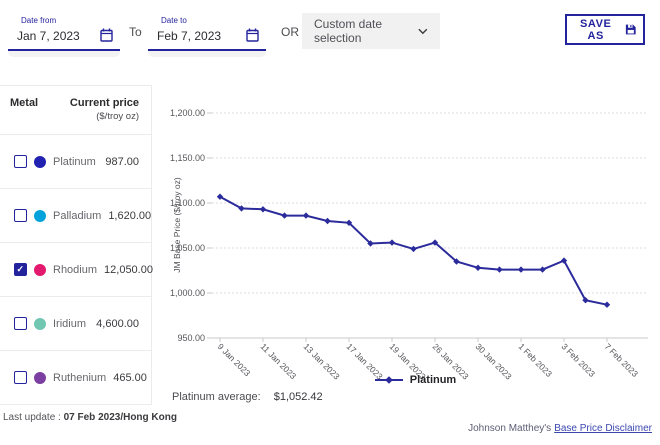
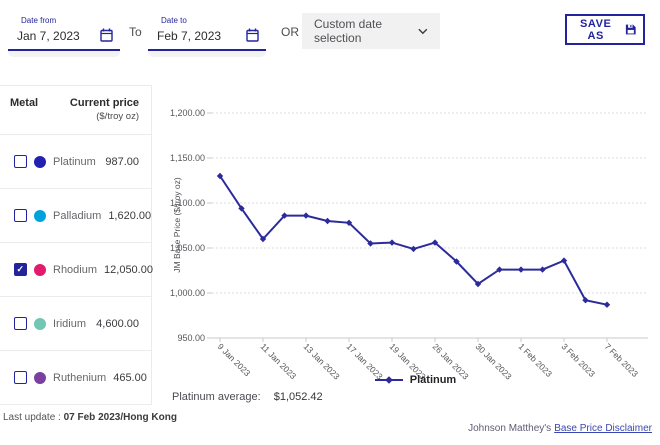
9 Jan 2023: 1110 -> 1130
11 Jan 2023: 1090 -> 1060
30 Jan 2023: 1030 -> 1010
